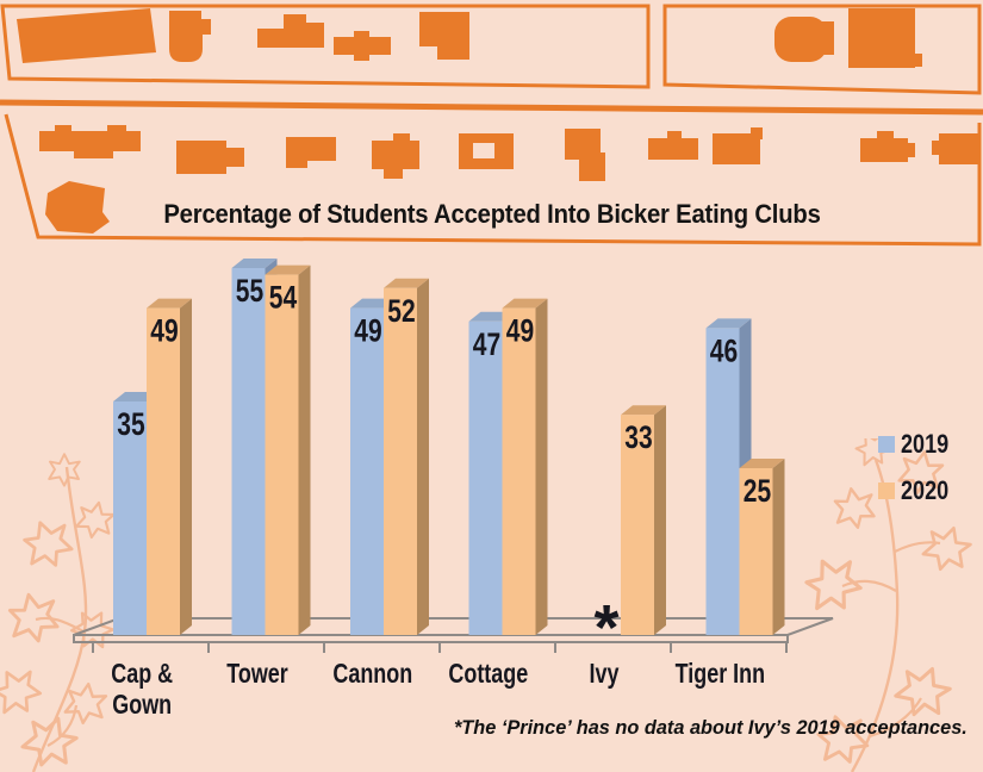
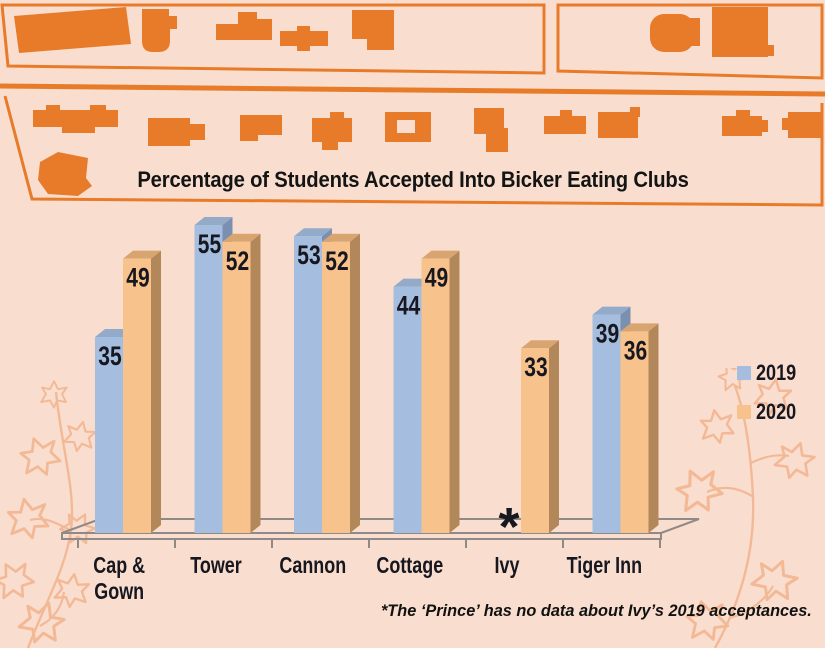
2020/Tower: 54 -> 52
2019/Cannon: 49 -> 53
2019/Cottage: 47 -> 44
2019/Tiger Inn: 46 -> 39
2020/Tiger Inn: 25 -> 36
